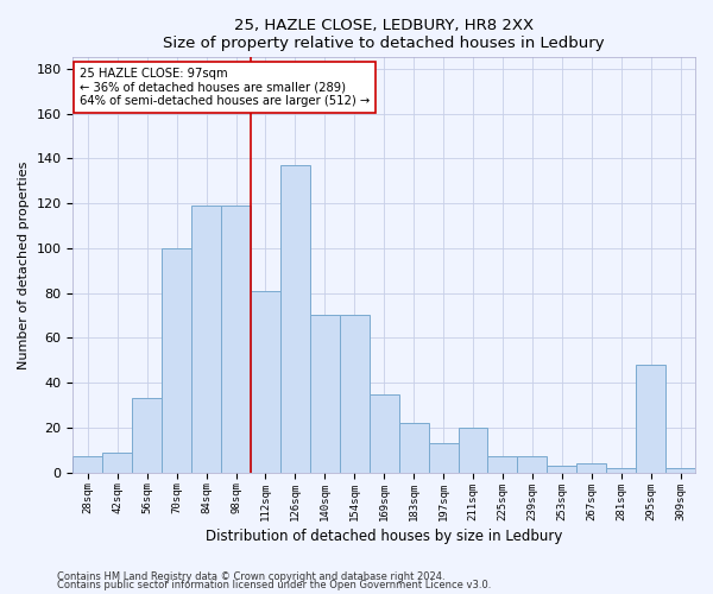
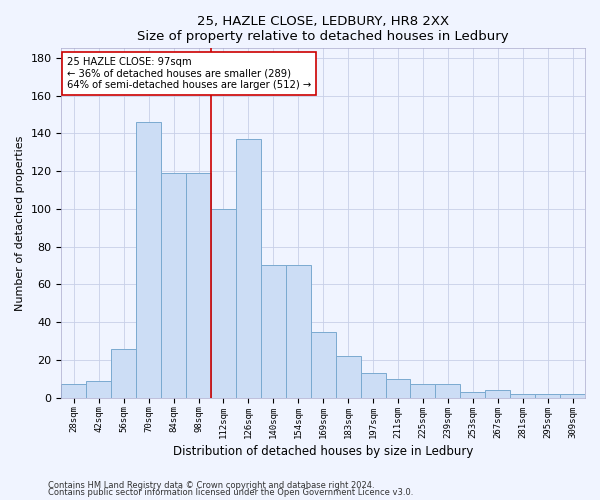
56sqm: 33 -> 26
70sqm: 100 -> 146
112sqm: 81 -> 100
211sqm: 20 -> 10
295sqm: 48 -> 2
